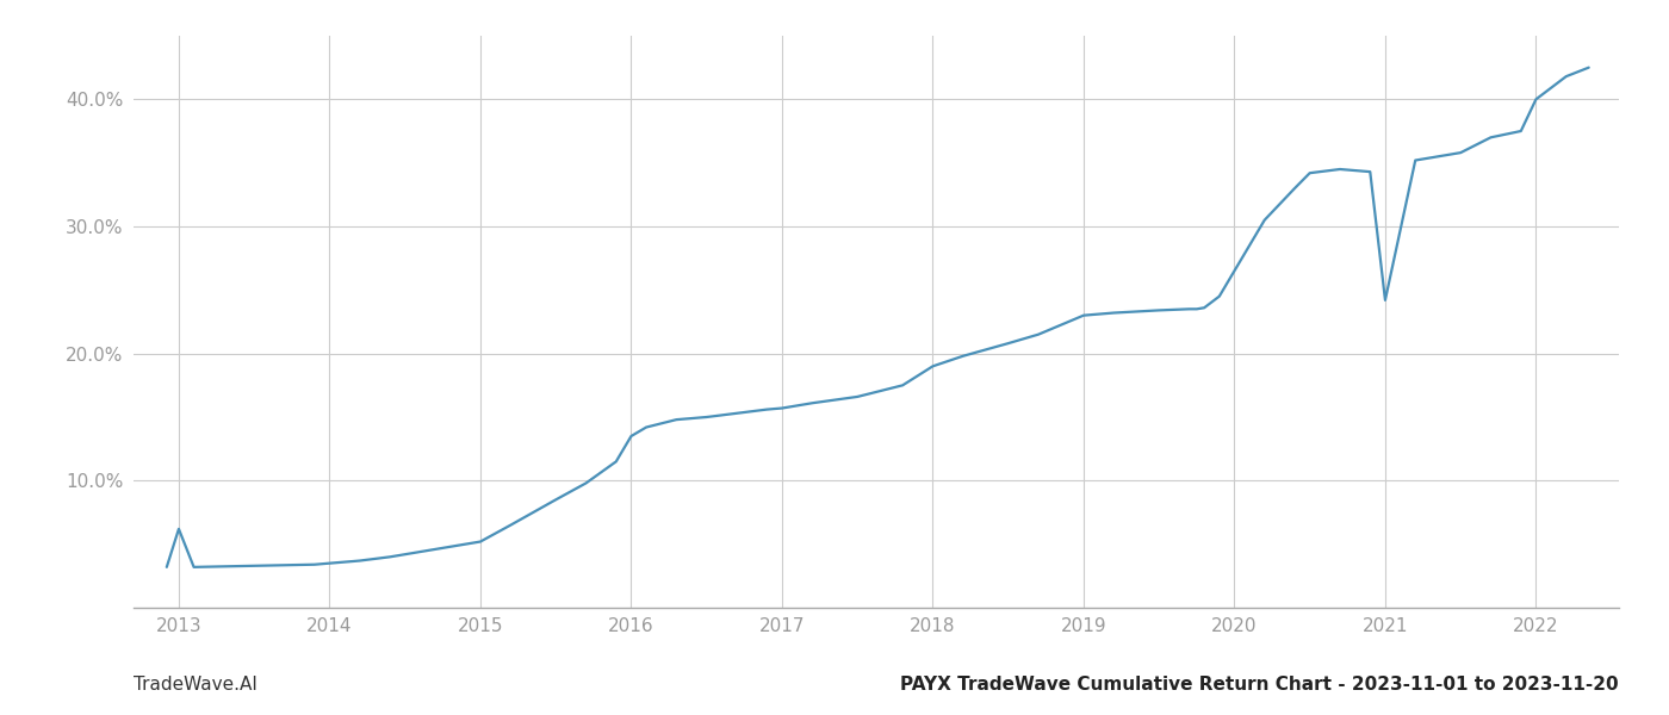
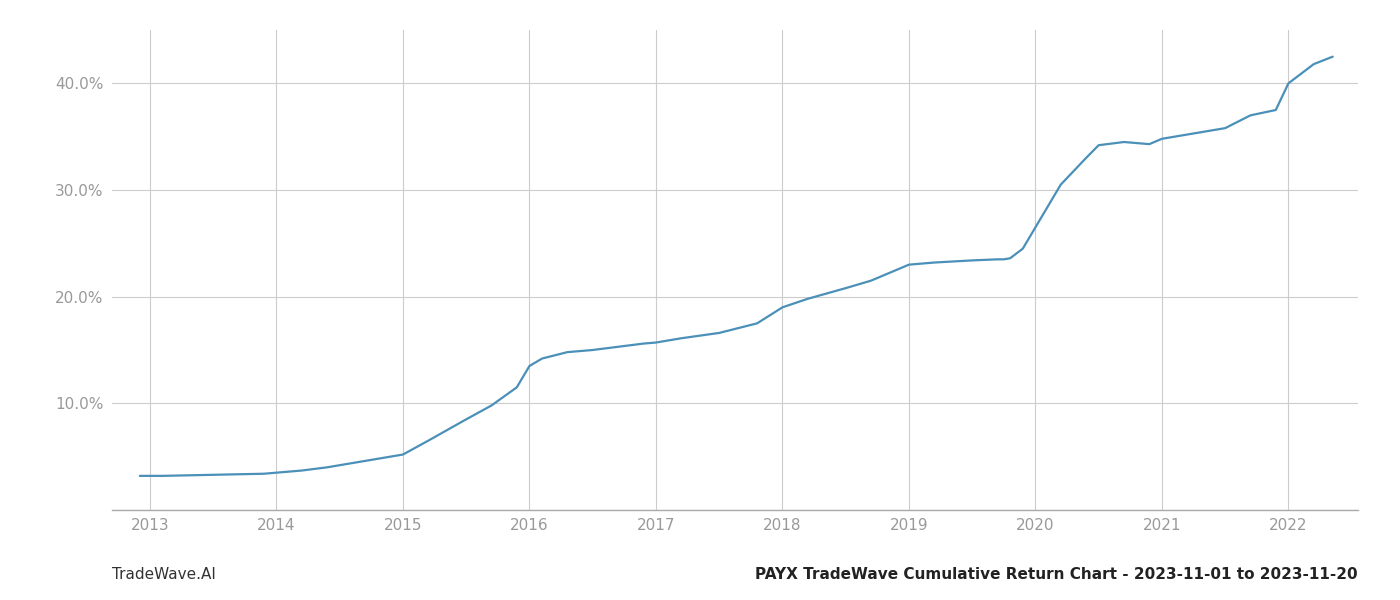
2013: 6.2% -> 3.2%
2021: 24.2% -> 34.8%
